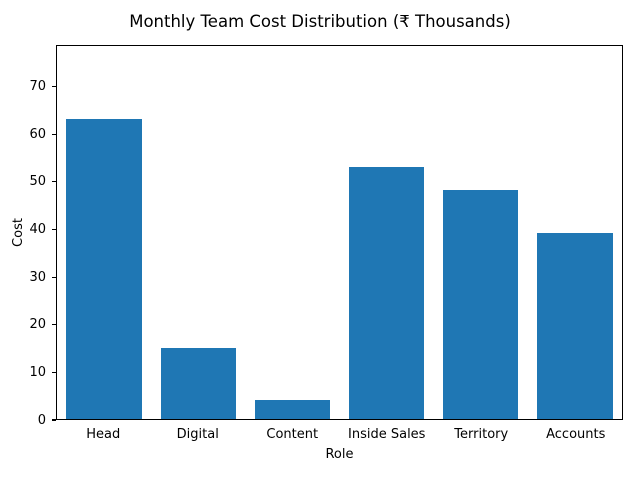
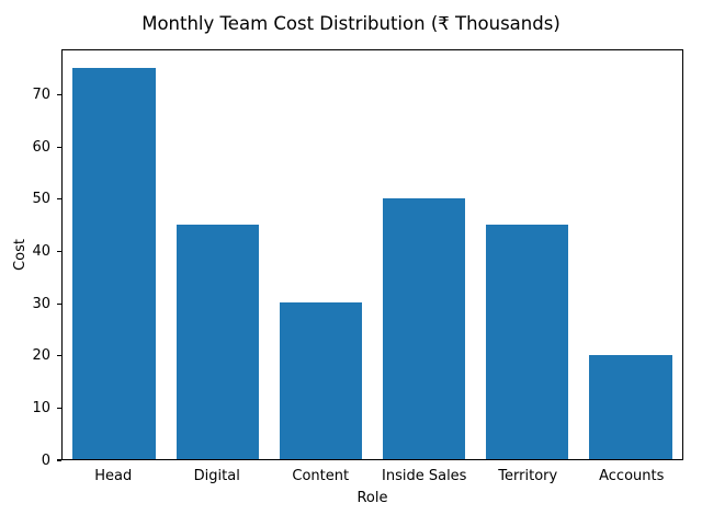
Head: 63 -> 75
Digital: 15 -> 45
Content: 4 -> 30
Inside Sales: 53 -> 50
Territory: 48 -> 45
Accounts: 39 -> 20
